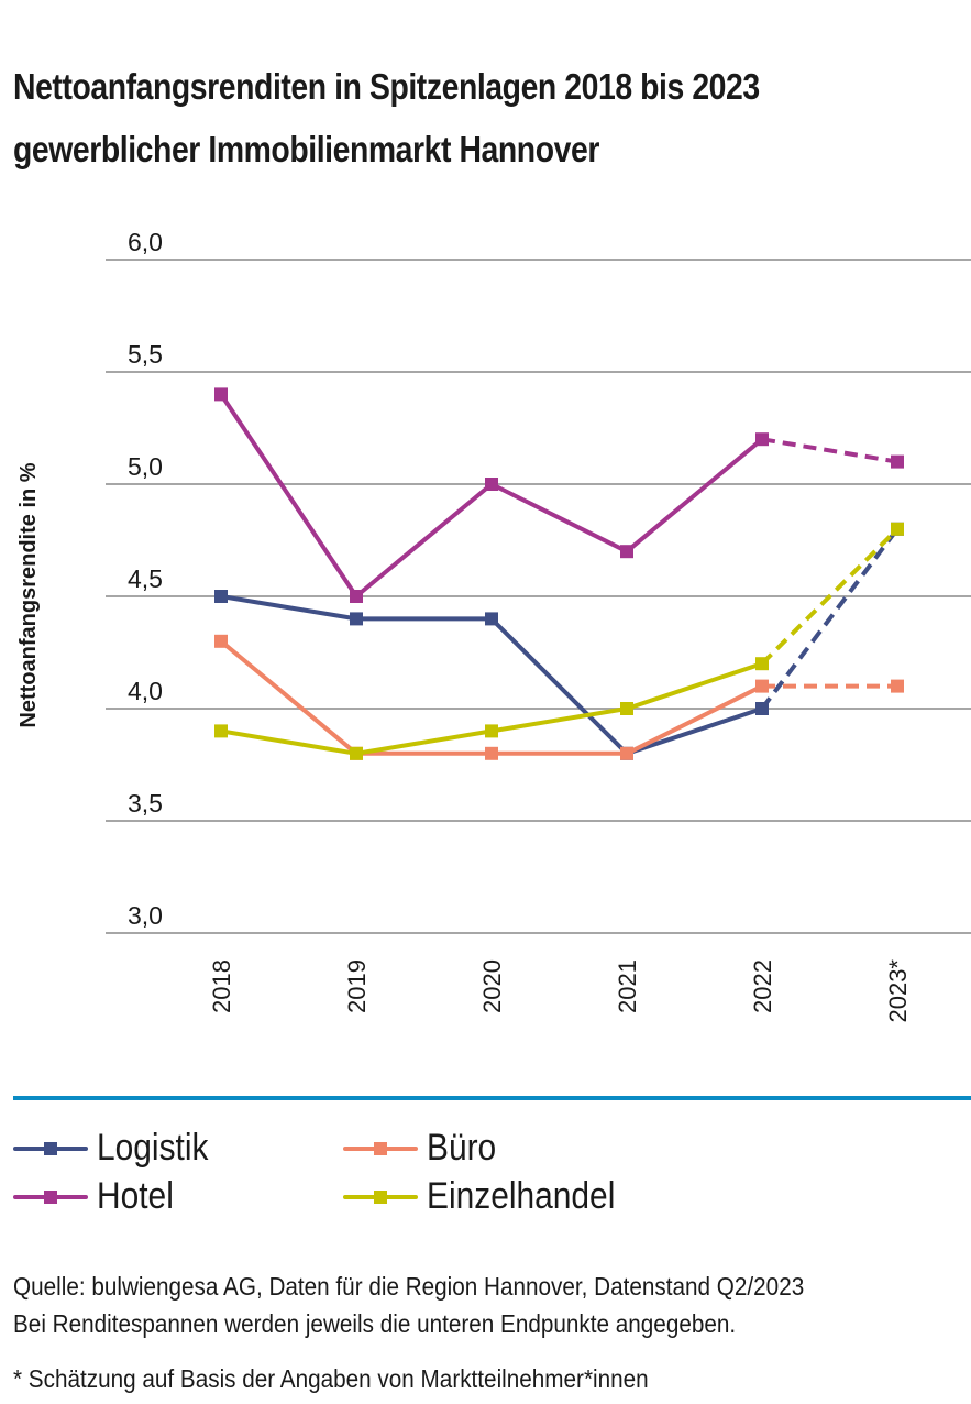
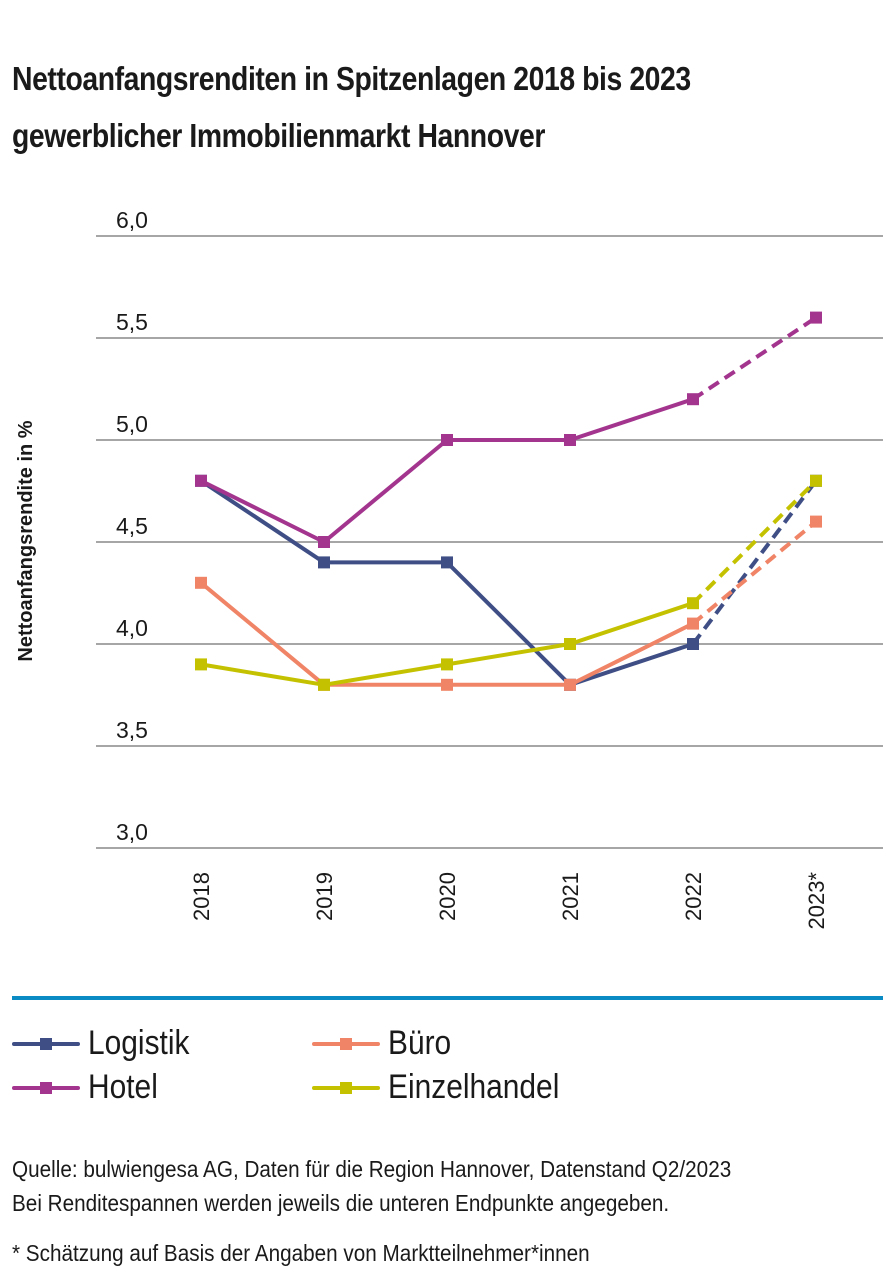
Logistik/2018: 4,5 -> 4,8
Hotel/2018: 5,4 -> 4,8
Hotel/2021: 4,7 -> 5,0
Hotel/2023*: 5,1 -> 5,6
Büro/2023*: 4,1 -> 4,6
